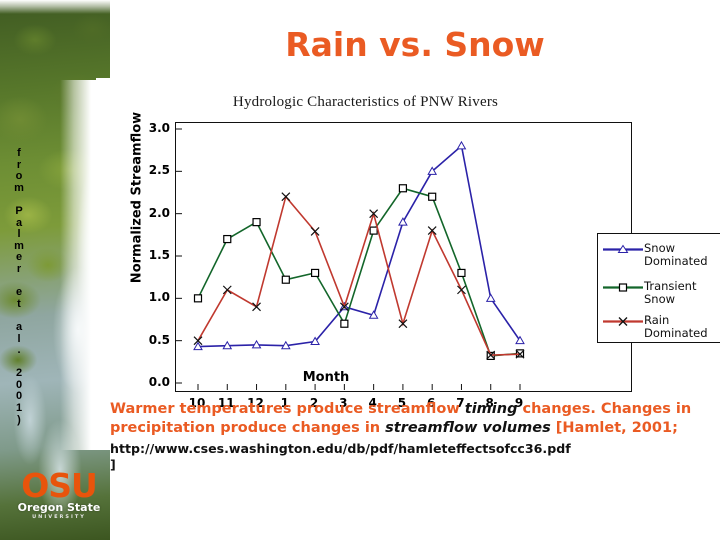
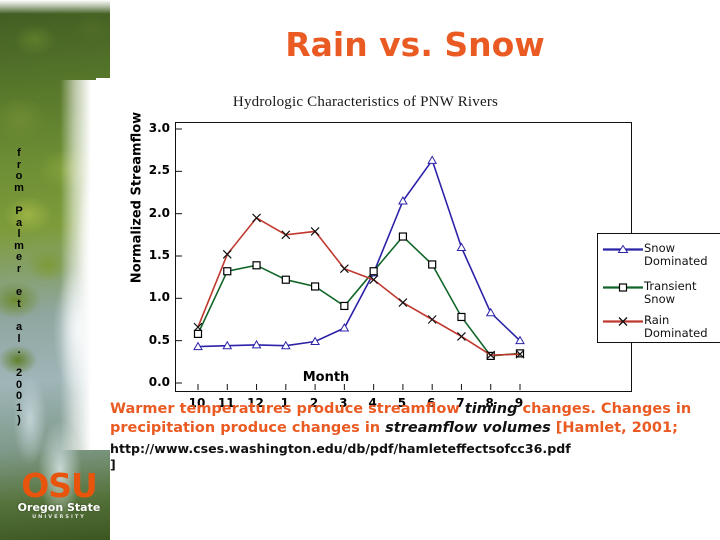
Transient Snow/10: 1.0 -> 0.6
Rain Dominated/10: 0.5 -> 0.7
Transient Snow/11: 1.7 -> 1.3
Rain Dominated/11: 1.1 -> 1.5
Transient Snow/12: 1.9 -> 1.4
Rain Dominated/12: 0.9 -> 1.9
Rain Dominated/1: 2.2 -> 1.8
Transient Snow/2: 1.3 -> 1.1
Snow Dominated/3: 0.9 -> 0.7
Transient Snow/3: 0.7 -> 0.9
Rain Dominated/3: 0.9 -> 1.4
Snow Dominated/4: 0.8 -> 1.3
Transient Snow/4: 1.8 -> 1.3
Rain Dominated/4: 2.0 -> 1.2
Snow Dominated/5: 1.9 -> 2.1
Transient Snow/5: 2.3 -> 1.7
Rain Dominated/5: 0.7 -> 0.9
Snow Dominated/6: 2.5 -> 2.6
Transient Snow/6: 2.2 -> 1.4
Rain Dominated/6: 1.8 -> 0.8
Snow Dominated/7: 2.8 -> 1.6
Transient Snow/7: 1.3 -> 0.8
Rain Dominated/7: 1.1 -> 0.6
Snow Dominated/8: 1.0 -> 0.8
